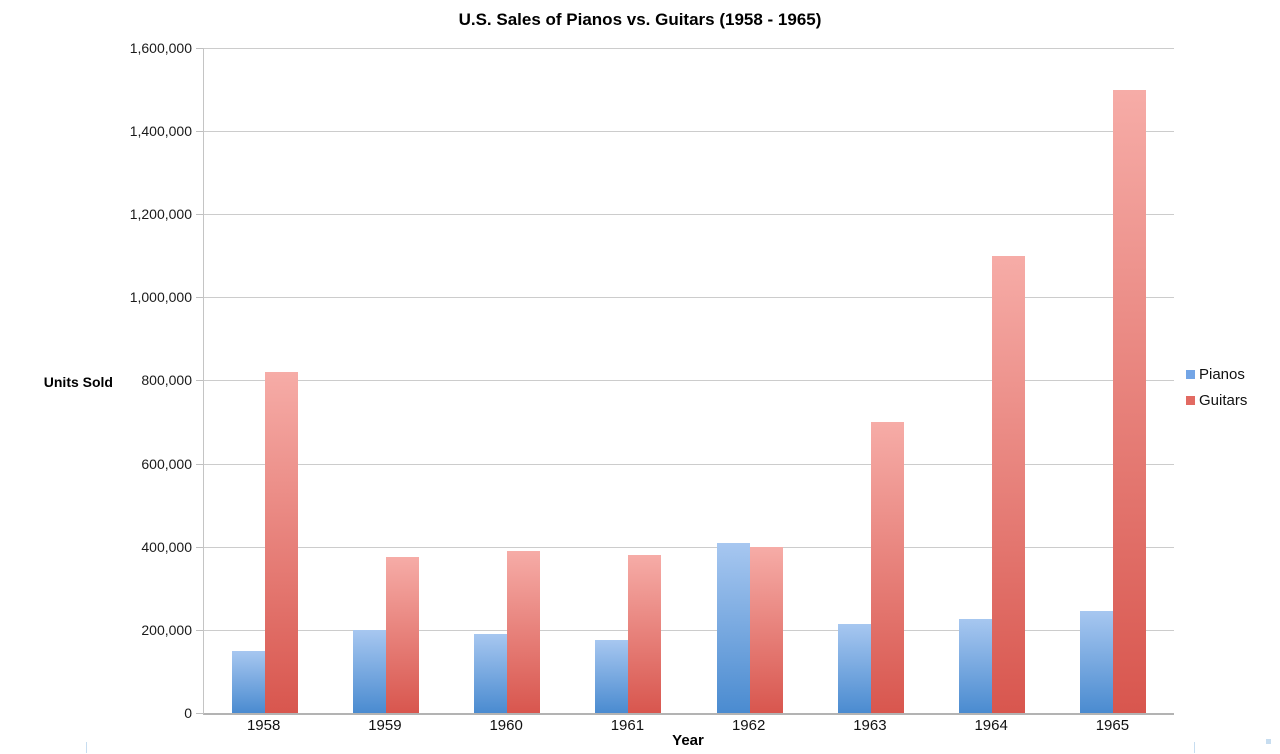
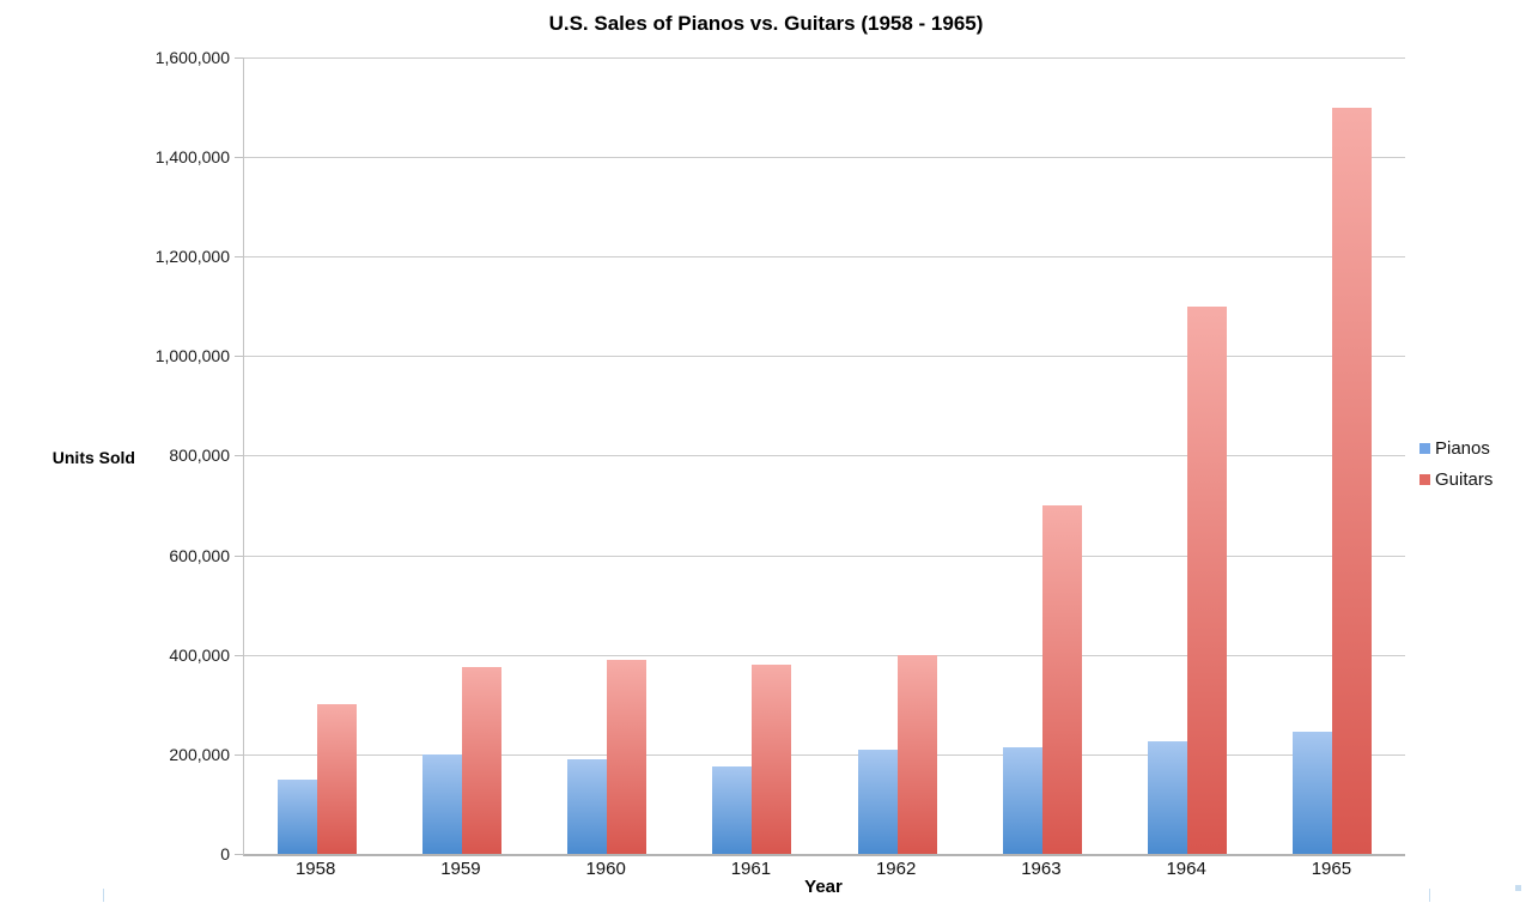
Guitars/1958: 820000 -> 300000
Pianos/1962: 410000 -> 210000
